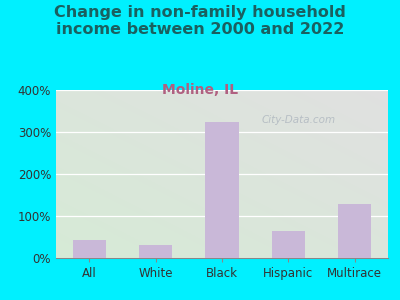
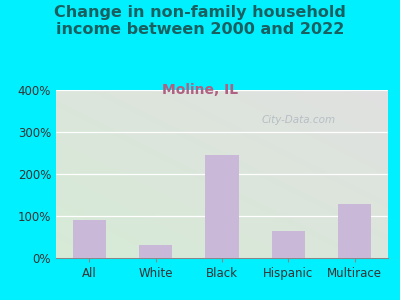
All: 42% -> 90%
Black: 325% -> 245%
